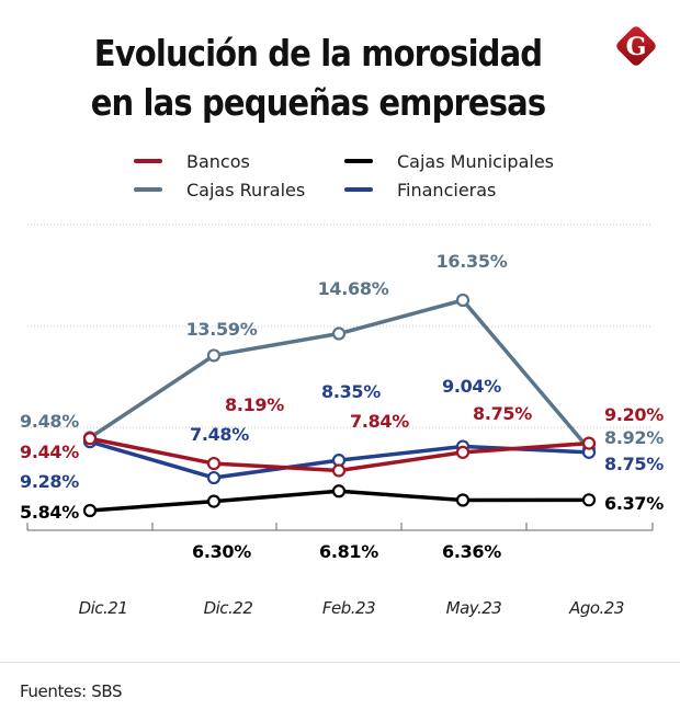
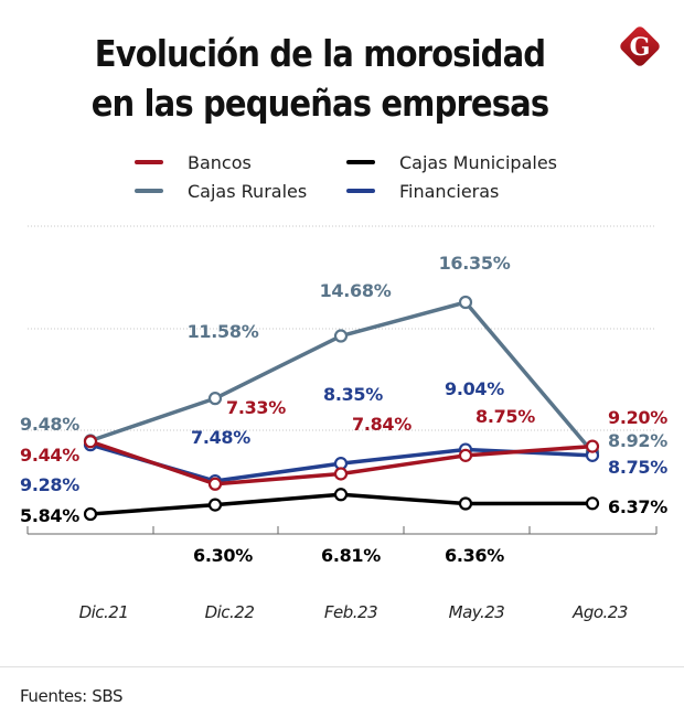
Bancos/Dic.22: 8.19% -> 7.33%
Cajas Rurales/Dic.22: 13.59% -> 11.58%
